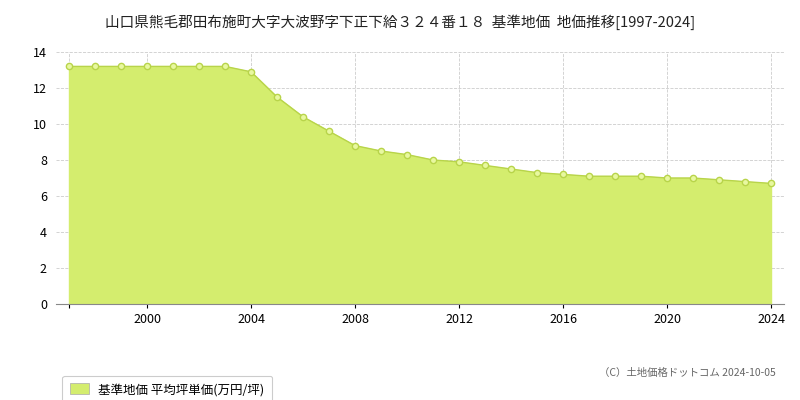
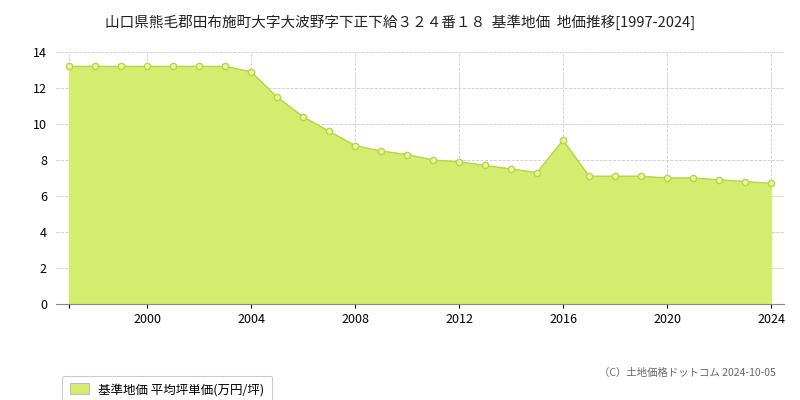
2016: 7.2 -> 9.1
